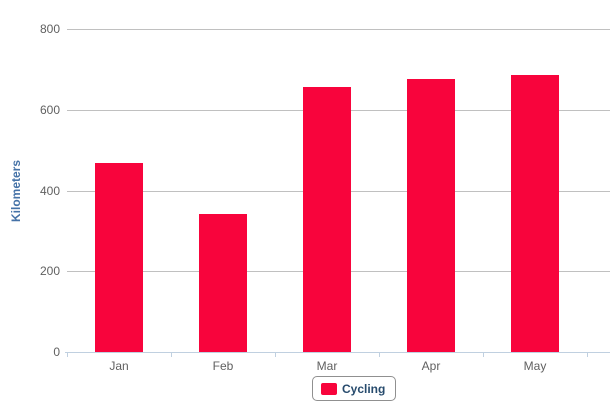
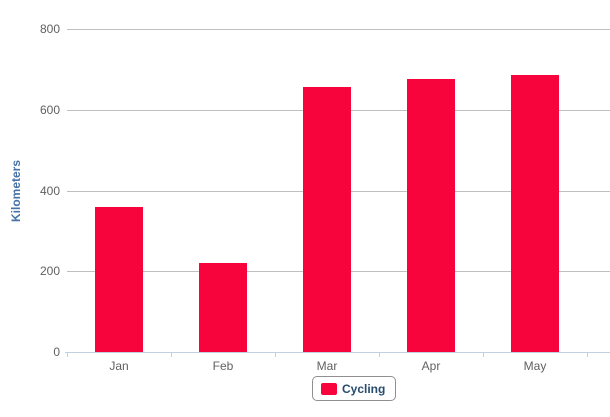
Jan: 470 -> 360
Feb: 340 -> 220
